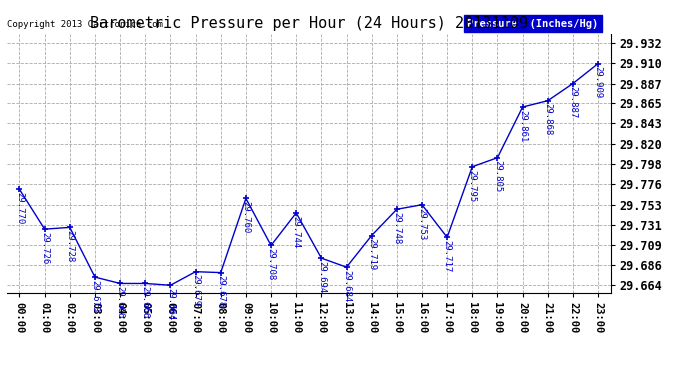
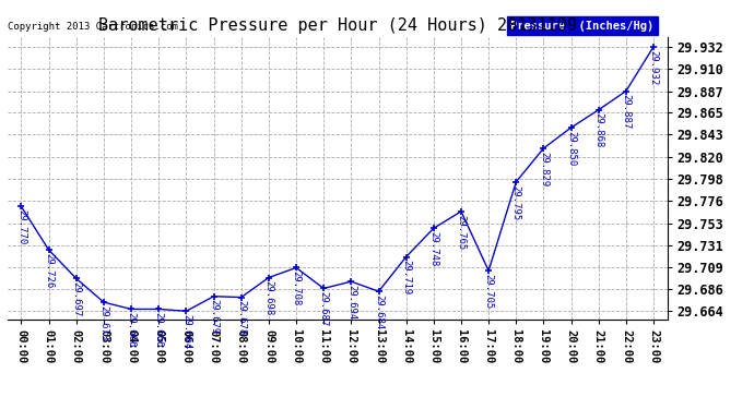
02:00: 29.728 -> 29.697
09:00: 29.760 -> 29.698
11:00: 29.744 -> 29.687
16:00: 29.753 -> 29.765
17:00: 29.717 -> 29.705
19:00: 29.805 -> 29.829
20:00: 29.861 -> 29.850
23:00: 29.909 -> 29.932
